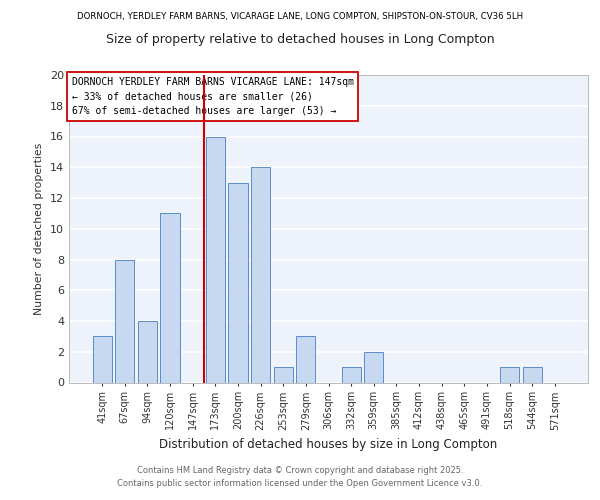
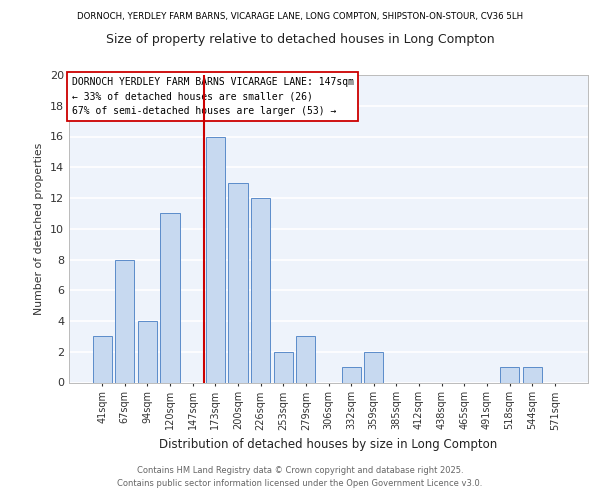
226sqm: 14 -> 12
253sqm: 1 -> 2
